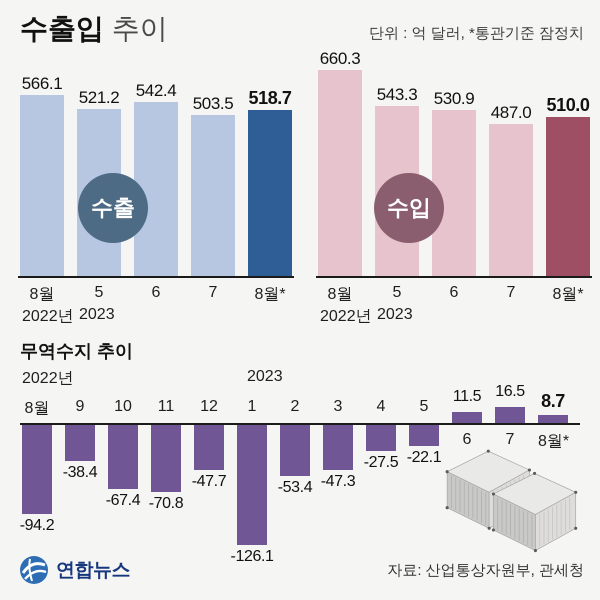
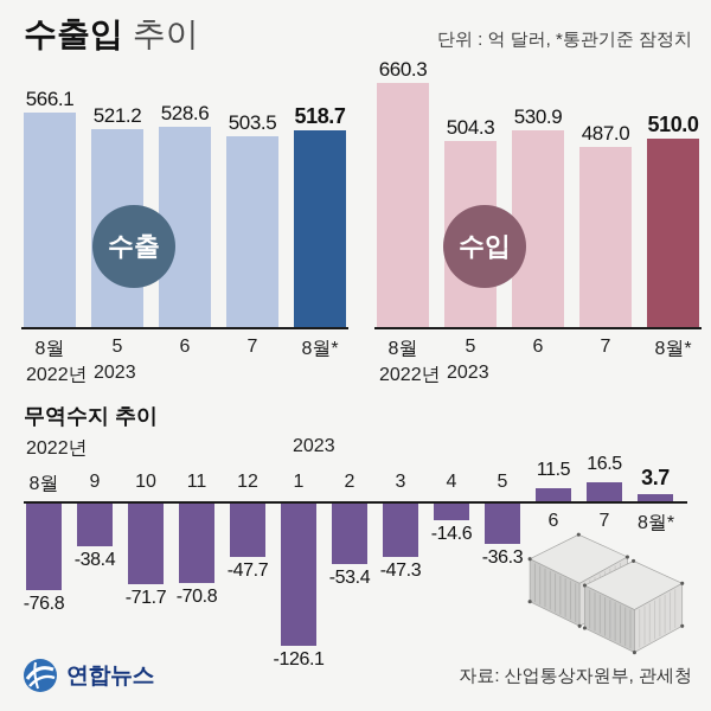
수출/6: 542.4 -> 528.6
수입/5: 543.3 -> 504.3
무역수지 추이/8월: -94.2 -> -76.8
무역수지 추이/10: -67.4 -> -71.7
무역수지 추이/4: -27.5 -> -14.6
무역수지 추이/5: -22.1 -> -36.3
무역수지 추이/8월*: 8.7 -> 3.7
